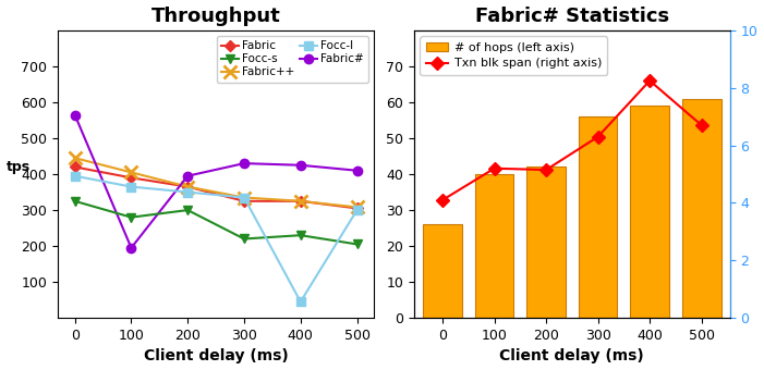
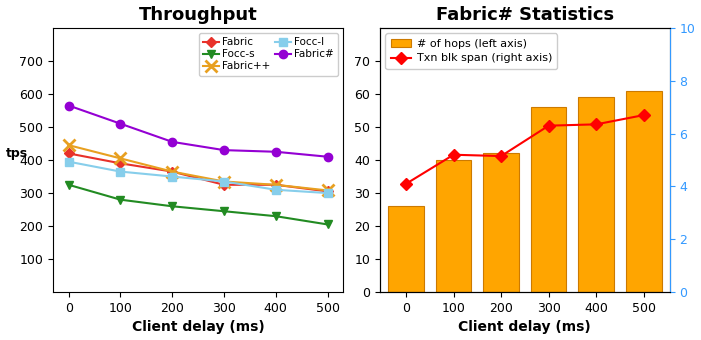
Throughput/Fabric#/100: 195 -> 510
Throughput/Fabric#/200: 395 -> 455
Throughput/Focc-s/200: 300 -> 260
Throughput/Focc-s/300: 220 -> 245
Throughput/Focc-l/400: 45 -> 310
Fabric# Statistics/Txn blk span (right axis)/400: 8.25 -> 6.35
